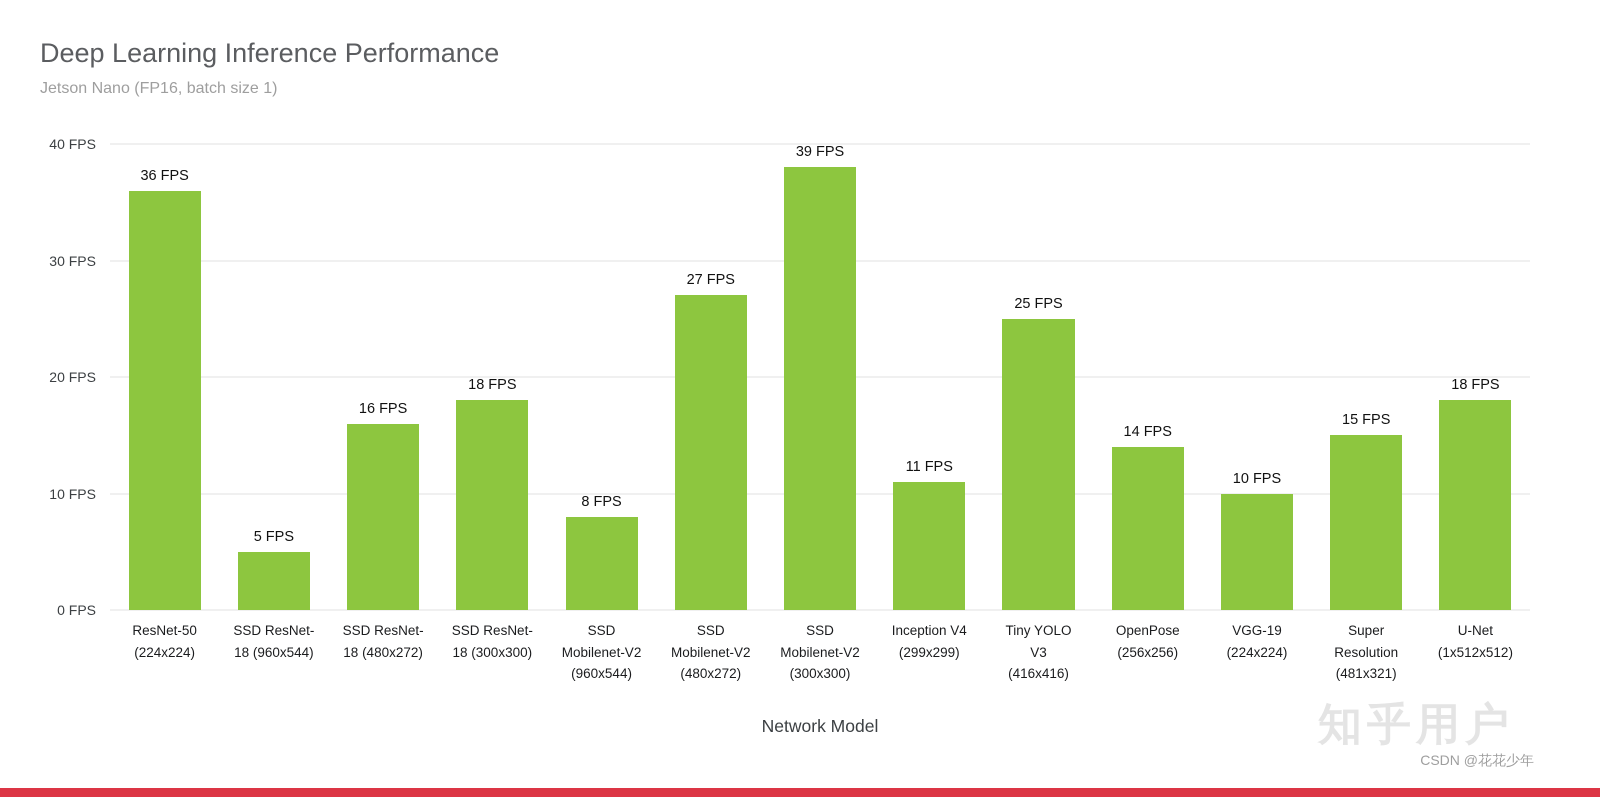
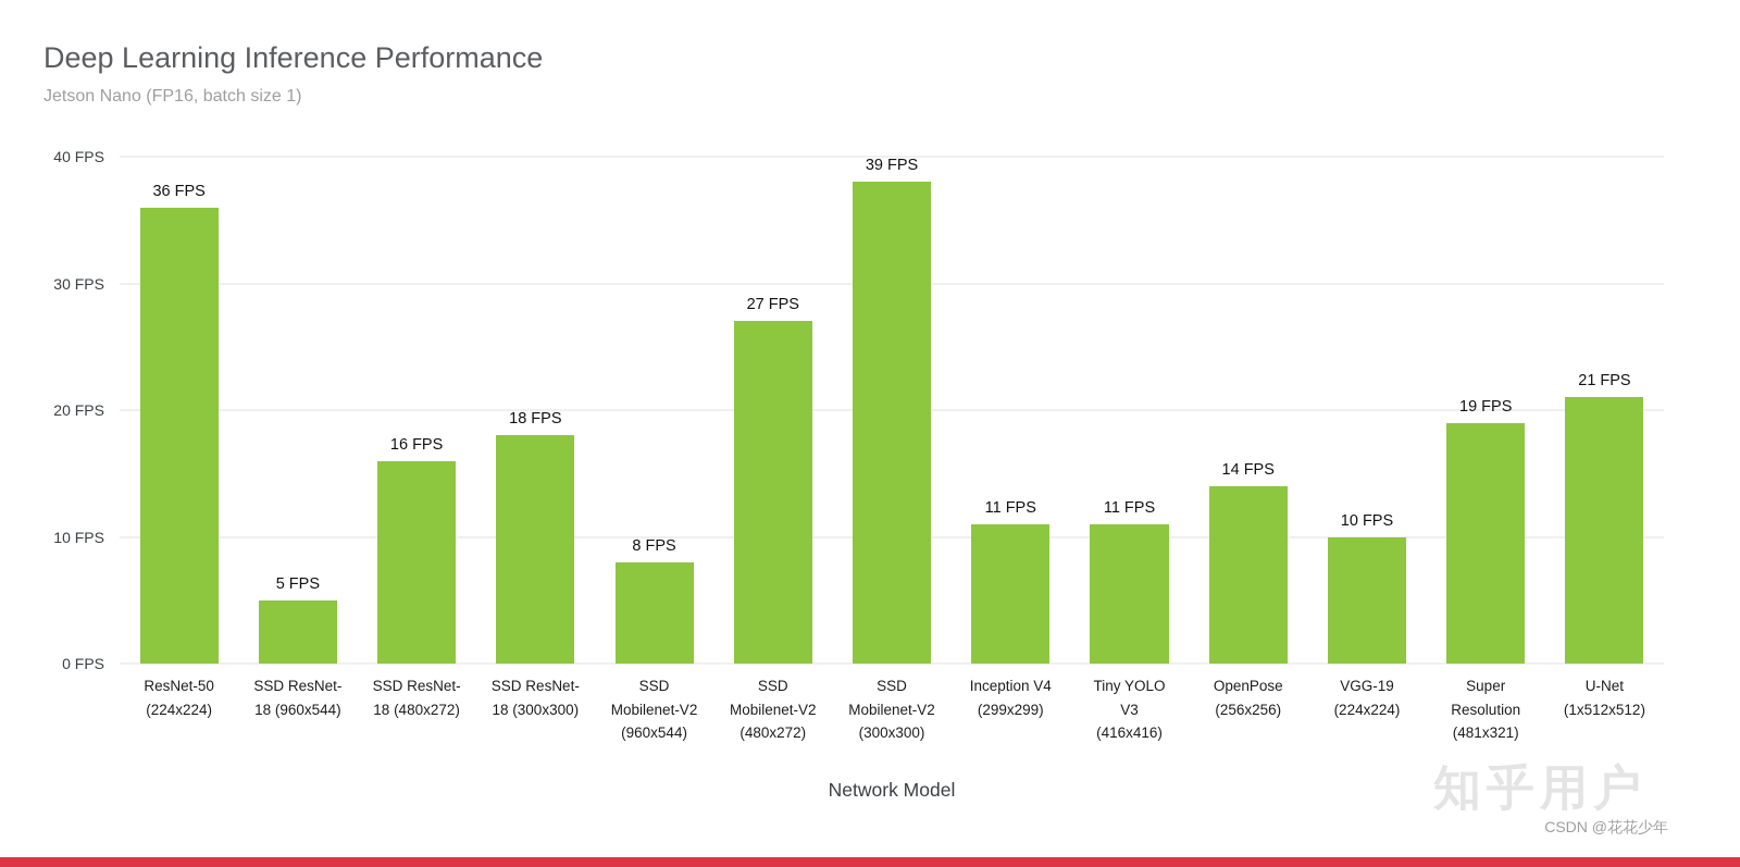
Tiny YOLO V3 (416x416): 25 -> 11
Super Resolution (481x321): 15 -> 19
U-Net (1x512x512): 18 -> 21
